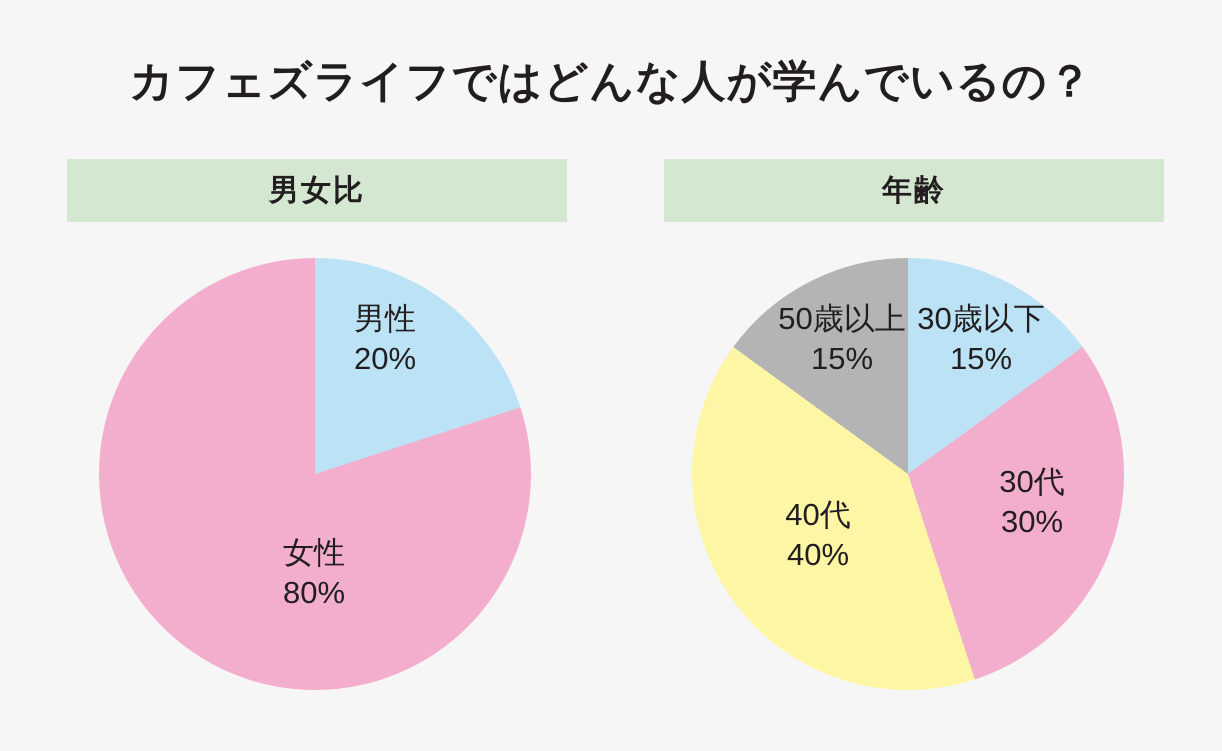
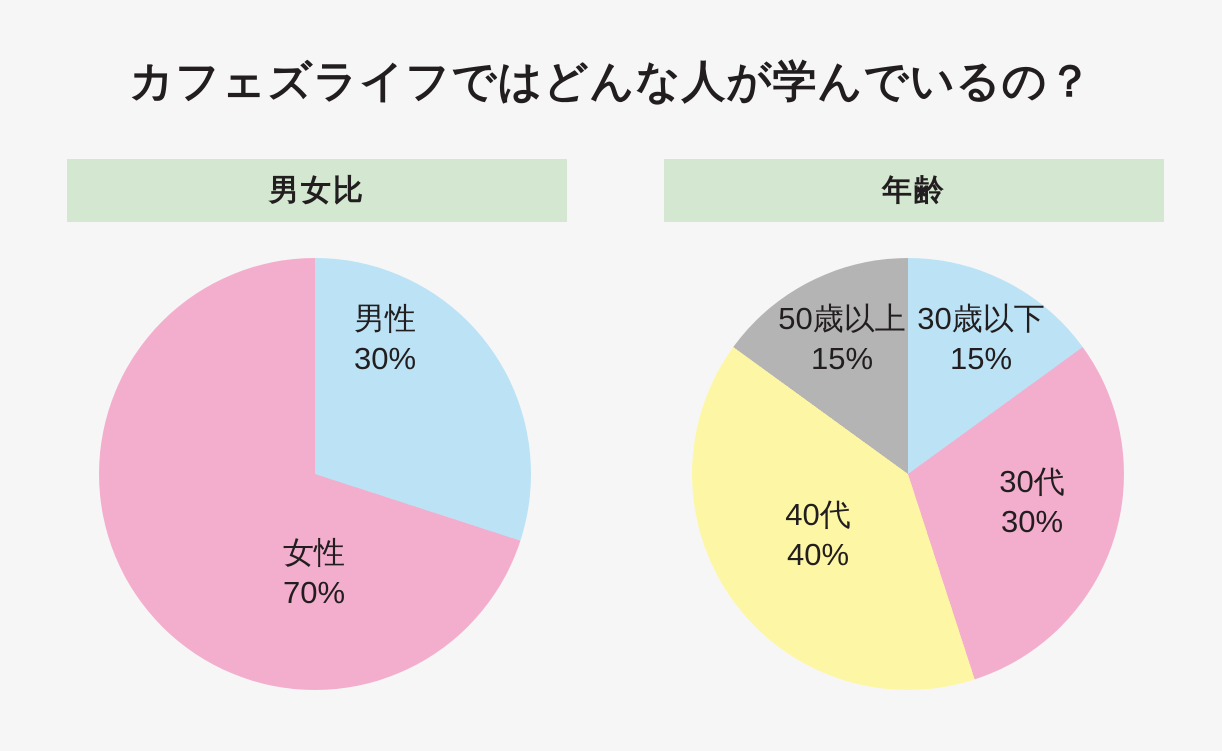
男女比/男性: 20% -> 30%
男女比/女性: 80% -> 70%
